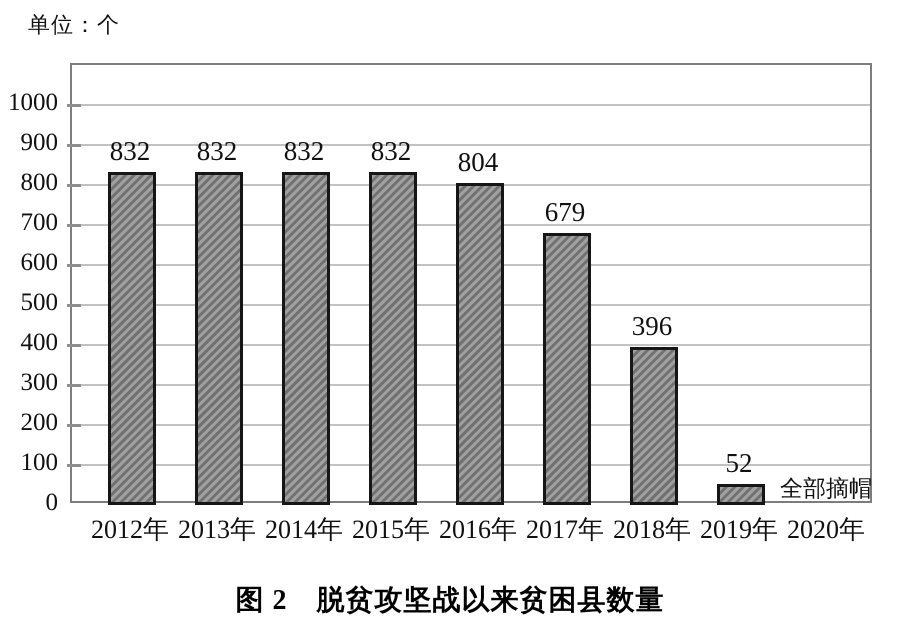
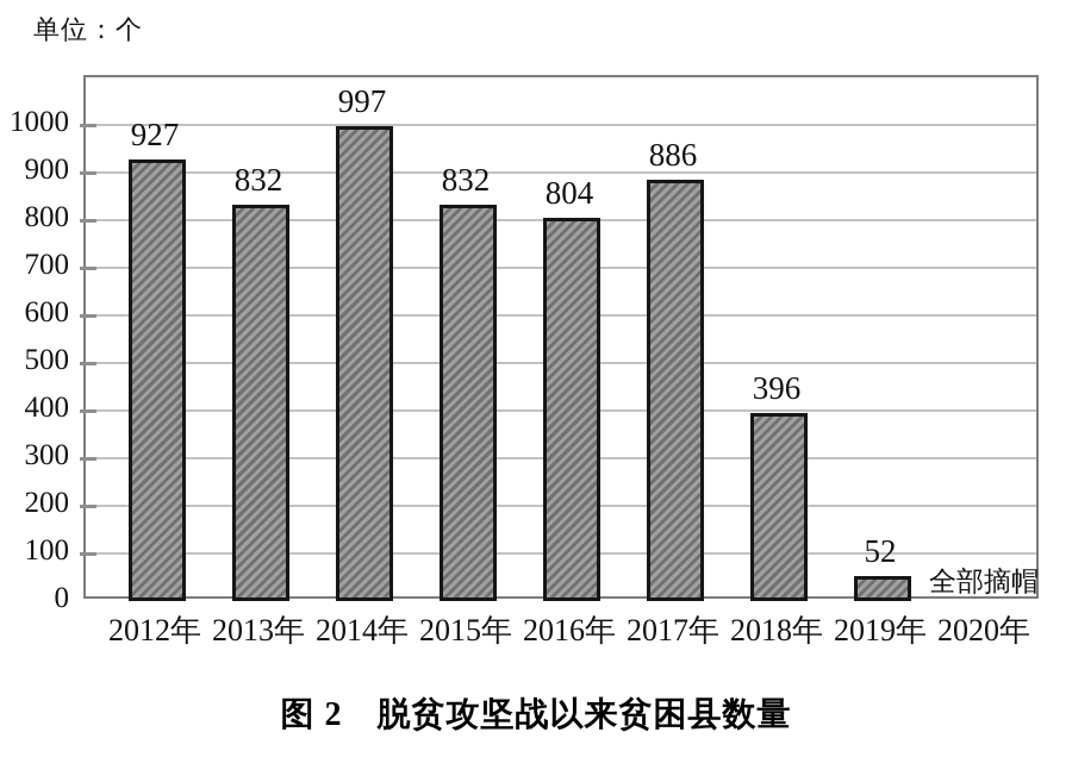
2012年: 832 -> 927
2014年: 832 -> 997
2017年: 679 -> 886
